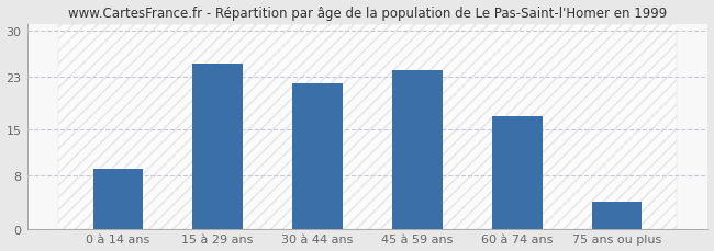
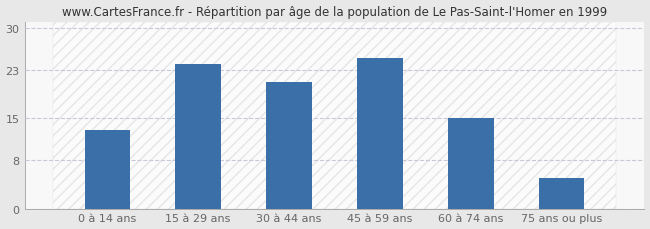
0 à 14 ans: 9 -> 13
15 à 29 ans: 25 -> 24
30 à 44 ans: 22 -> 21
45 à 59 ans: 24 -> 25
60 à 74 ans: 17 -> 15
75 ans ou plus: 4 -> 5
